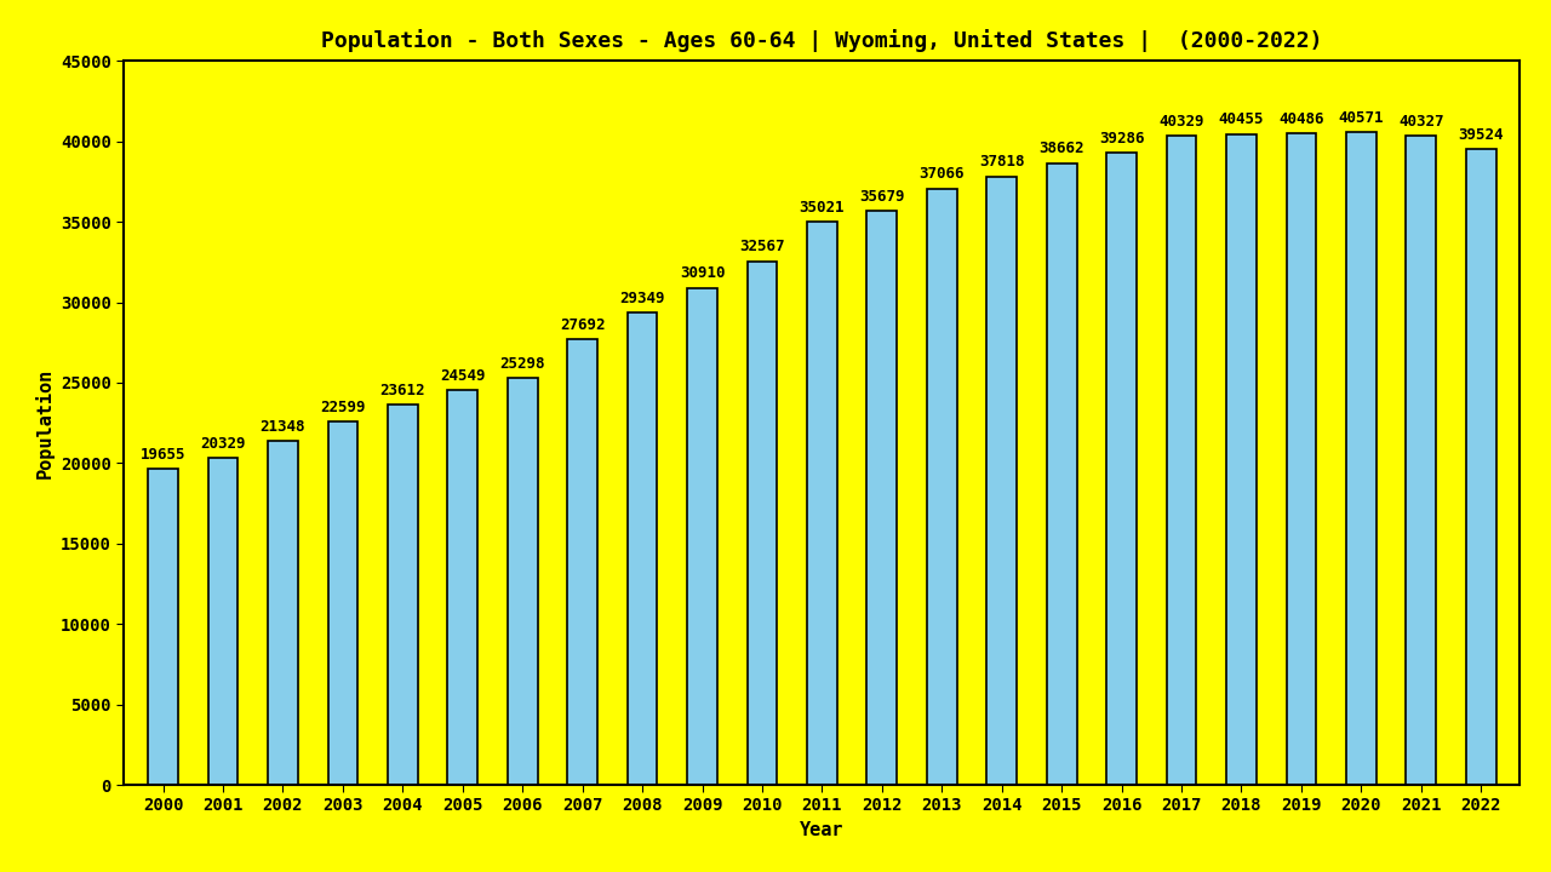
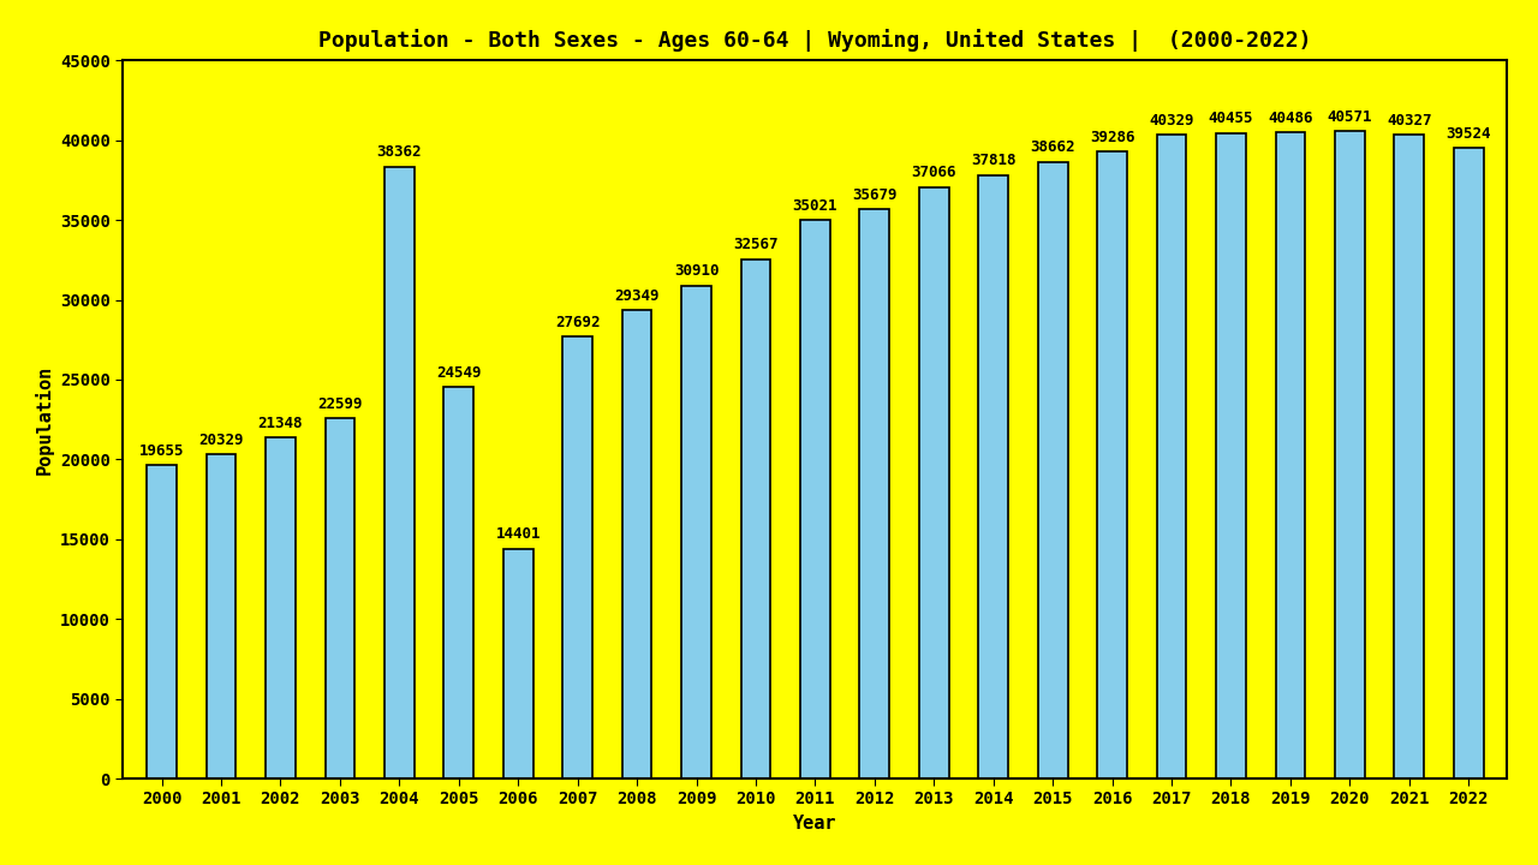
2004: 23612 -> 38362
2006: 25298 -> 14401
